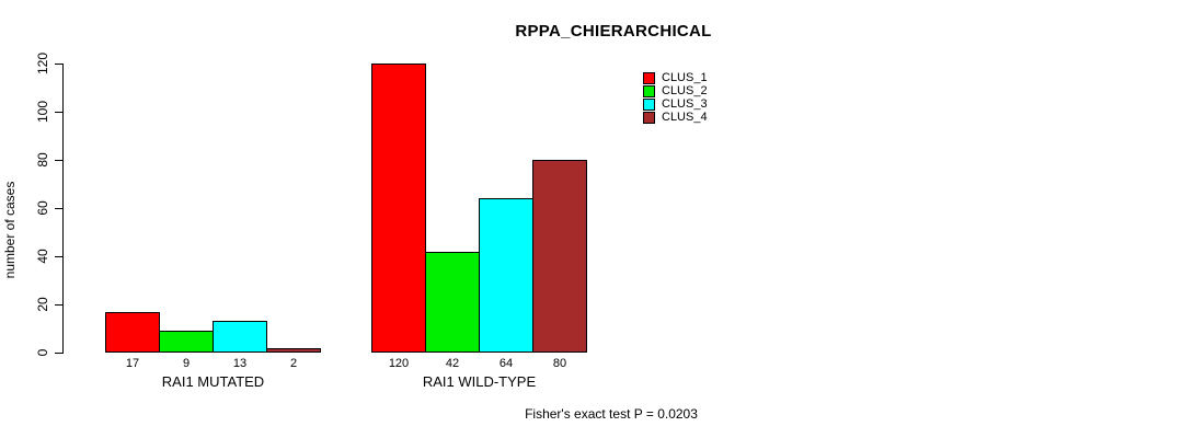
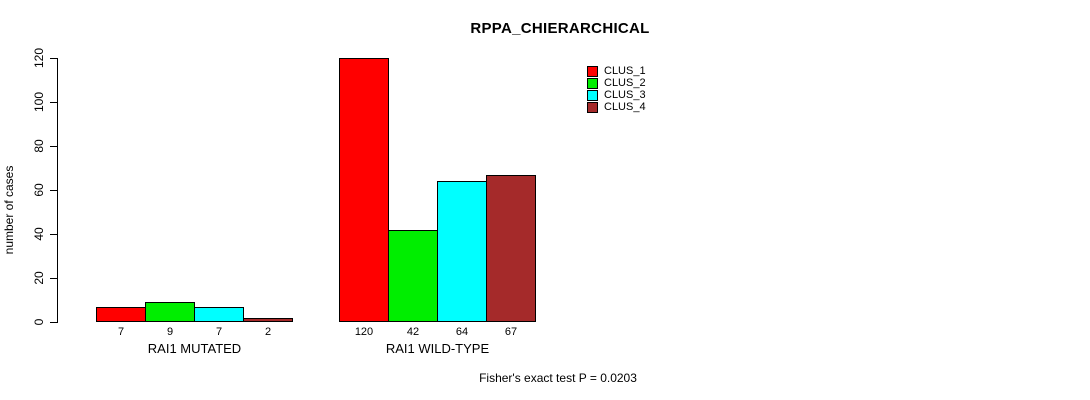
CLUS_1/RAI1 MUTATED: 17 -> 7
CLUS_3/RAI1 MUTATED: 13 -> 7
CLUS_4/RAI1 WILD-TYPE: 80 -> 67
